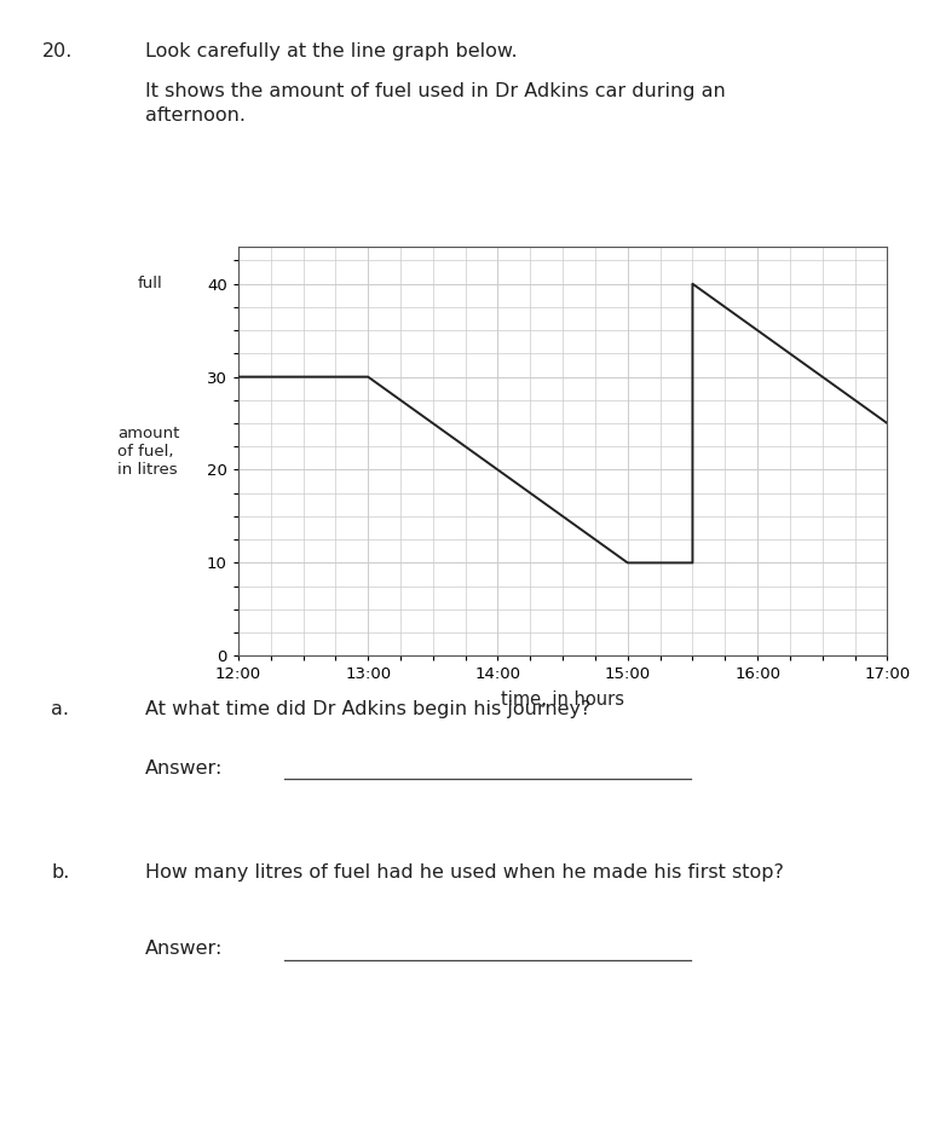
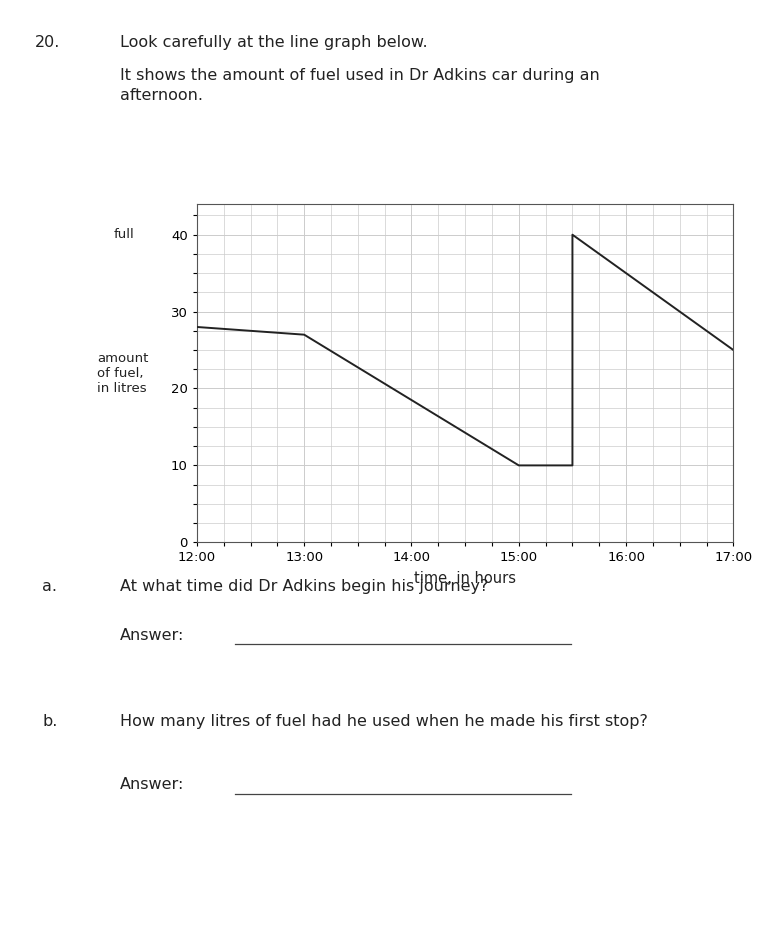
12:00: 30 -> 28
13:00: 30 -> 27
